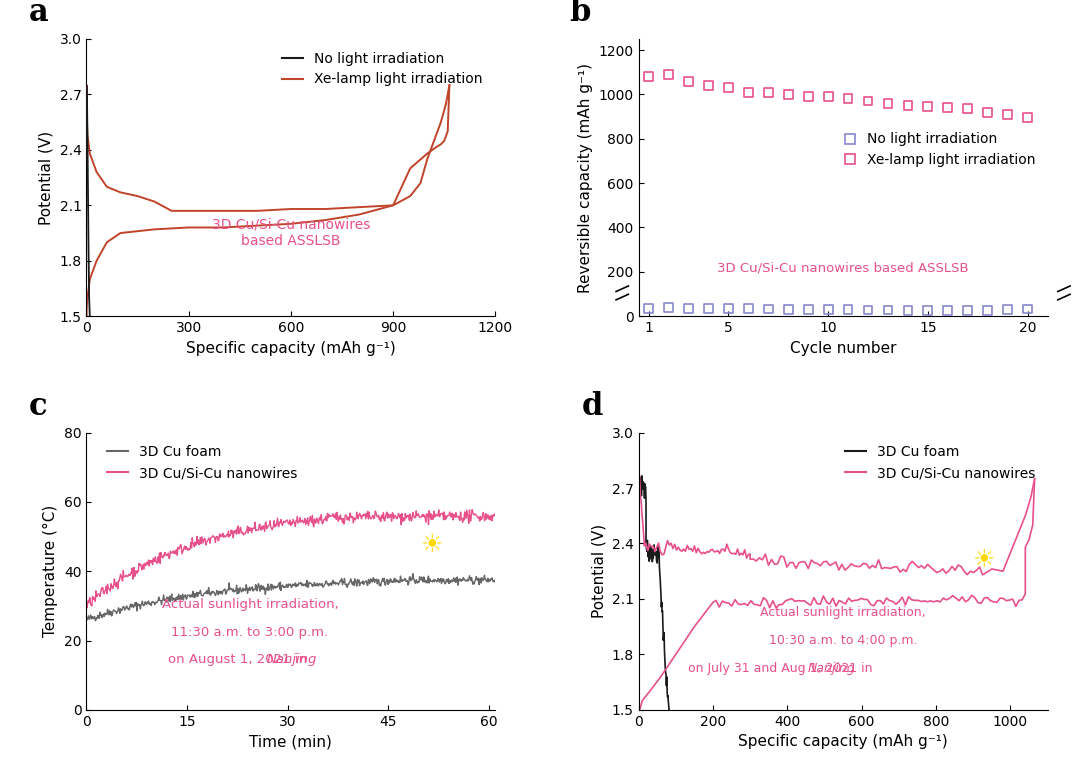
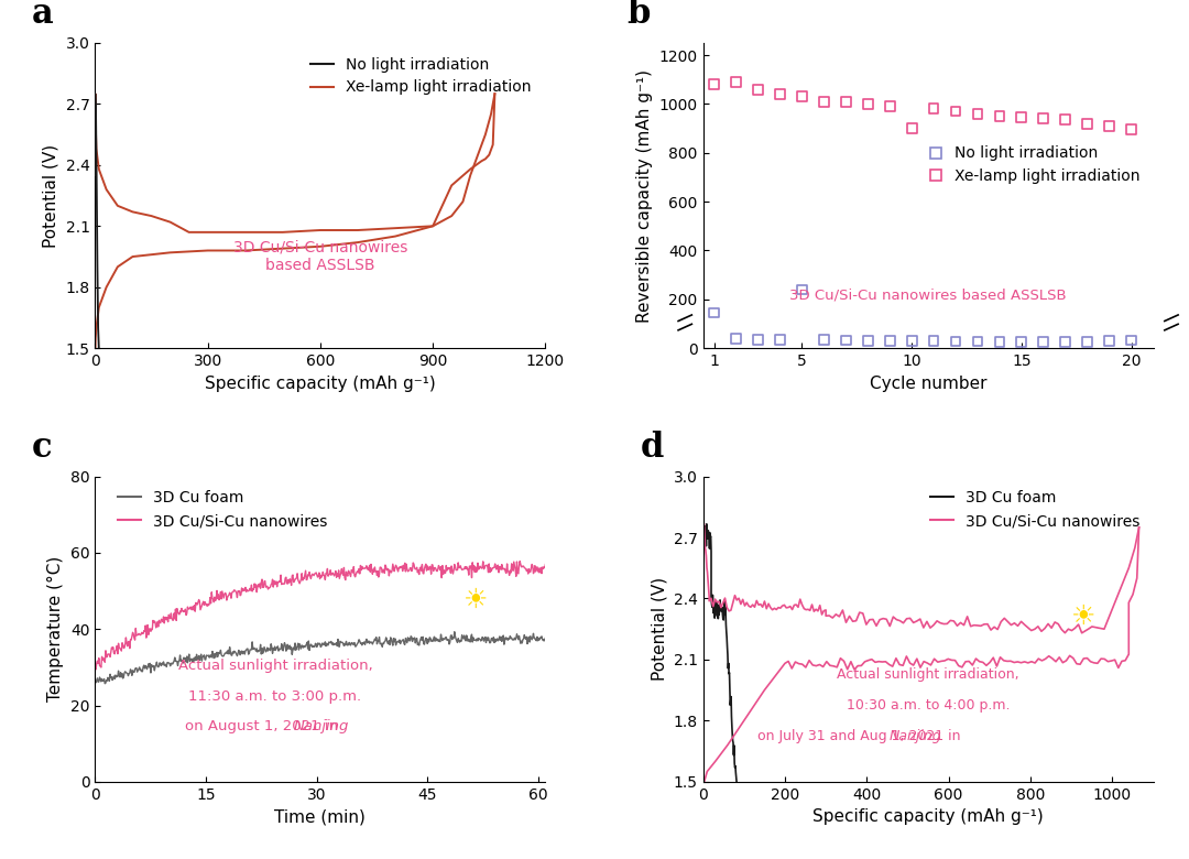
No light irradiation/1: 35 -> 145
No light irradiation/5: 34 -> 240
Xe-lamp light irradiation/10: 990 -> 900
